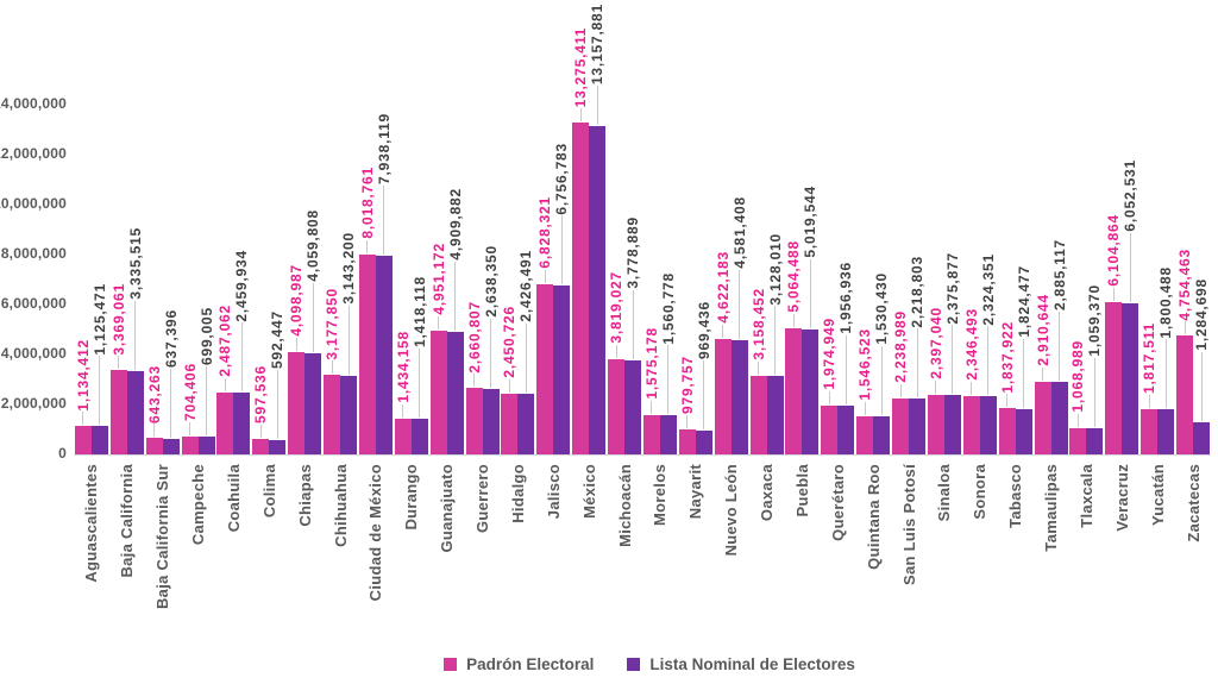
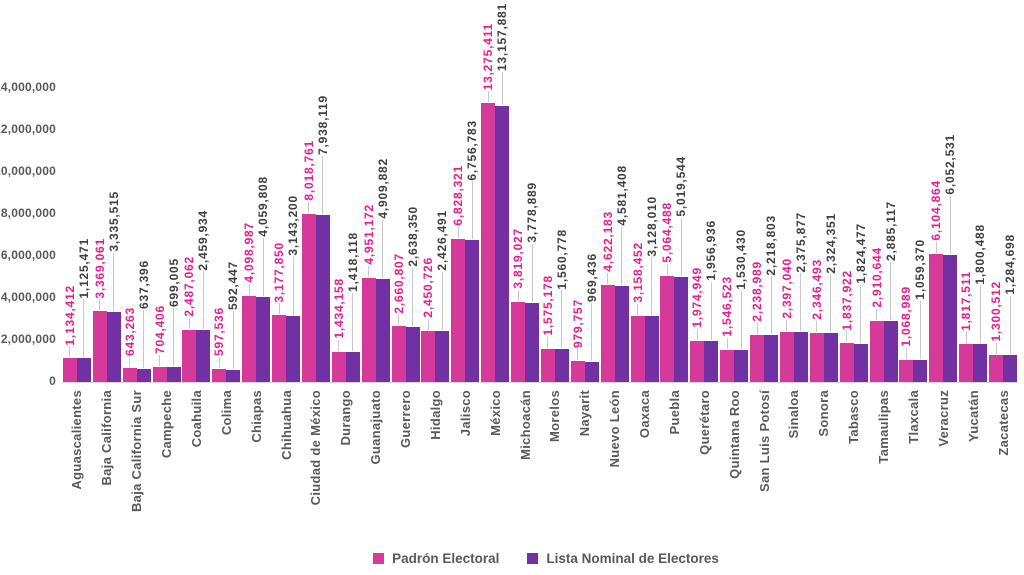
Padrón Electoral/Zacatecas: 4,754,463 -> 1,300,512
